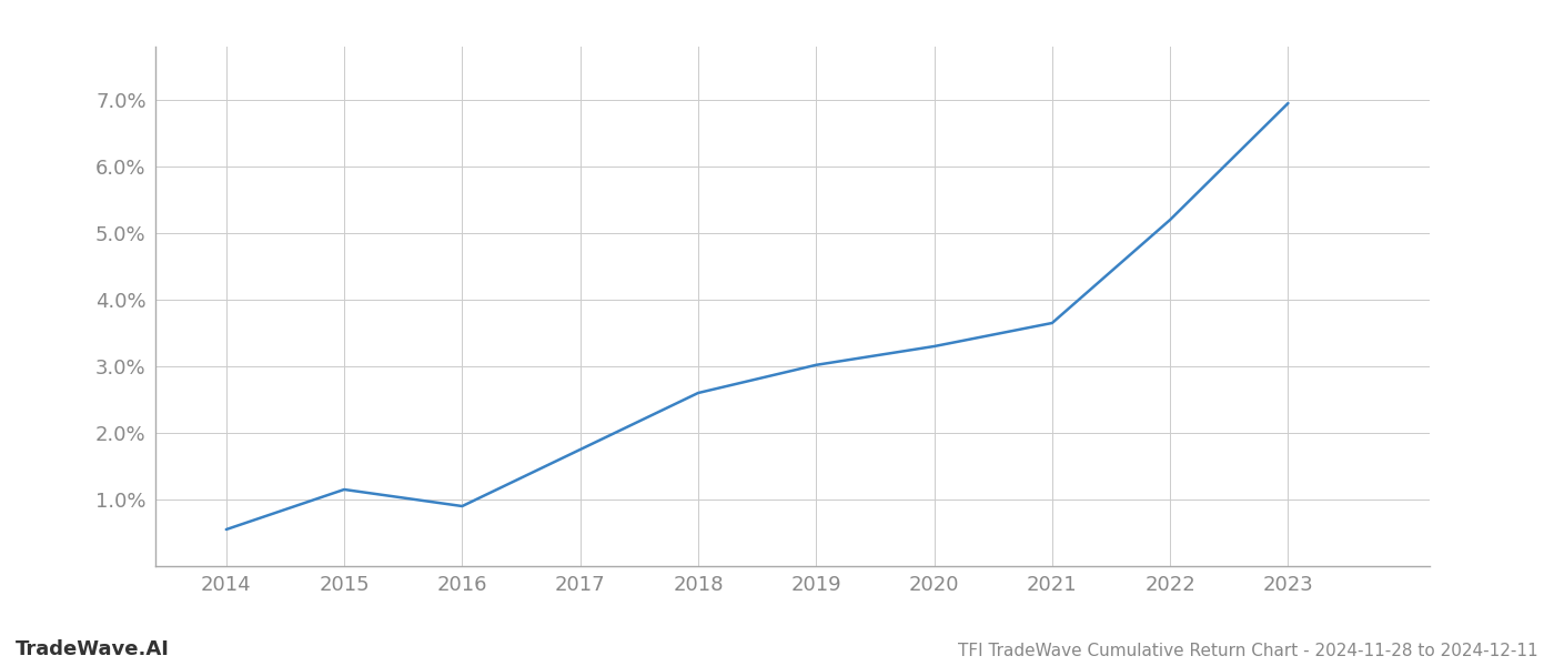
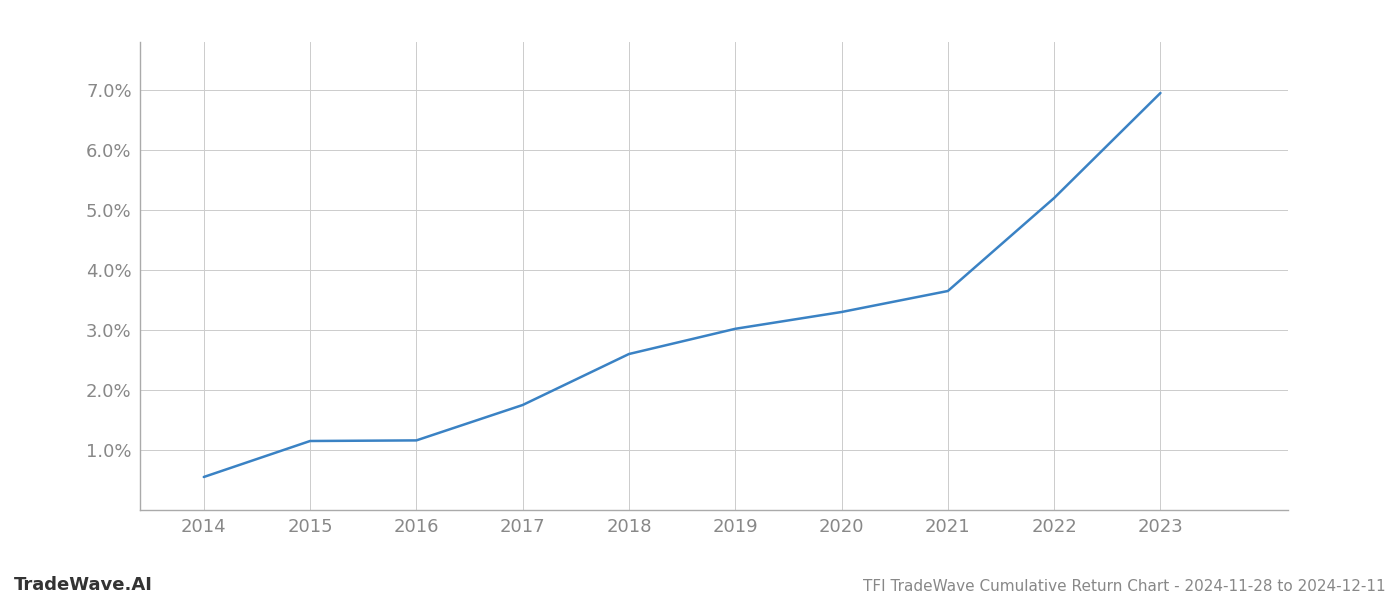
2016: 0.90% -> 1.16%
